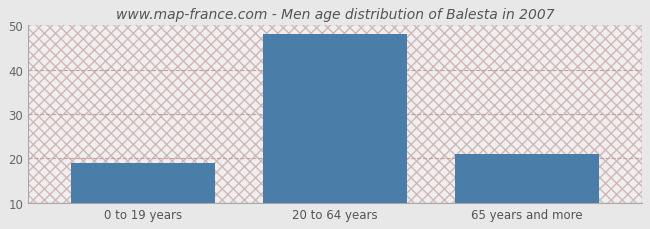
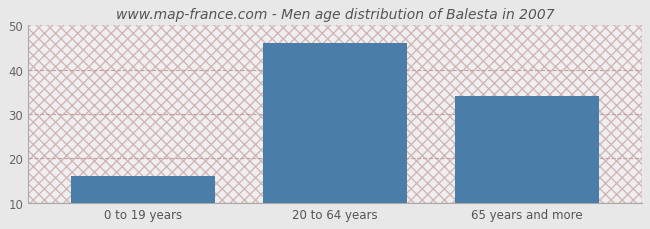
0 to 19 years: 19 -> 16
20 to 64 years: 48 -> 46
65 years and more: 21 -> 34
